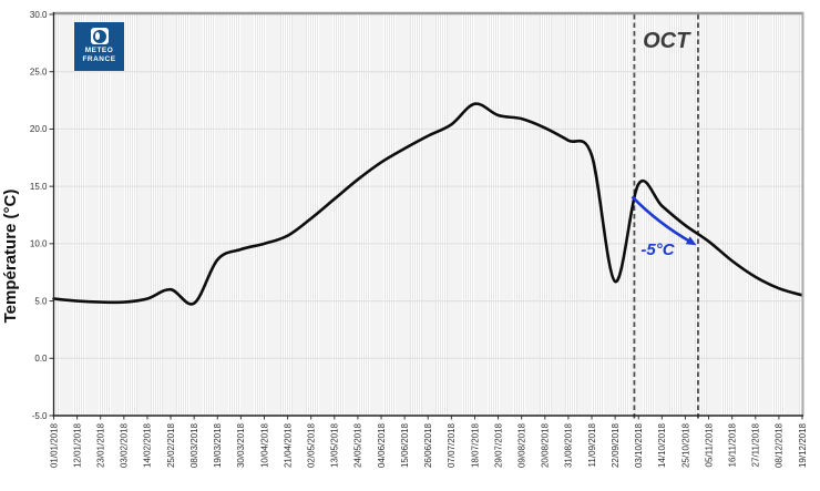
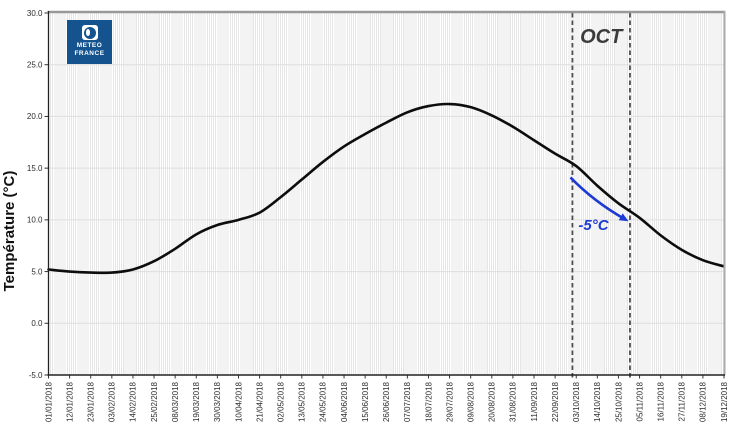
08/03/2018: 4.8 -> 7.2
18/07/2018: 22.2 -> 21.0
22/09/2018: 6.7 -> 16.4
